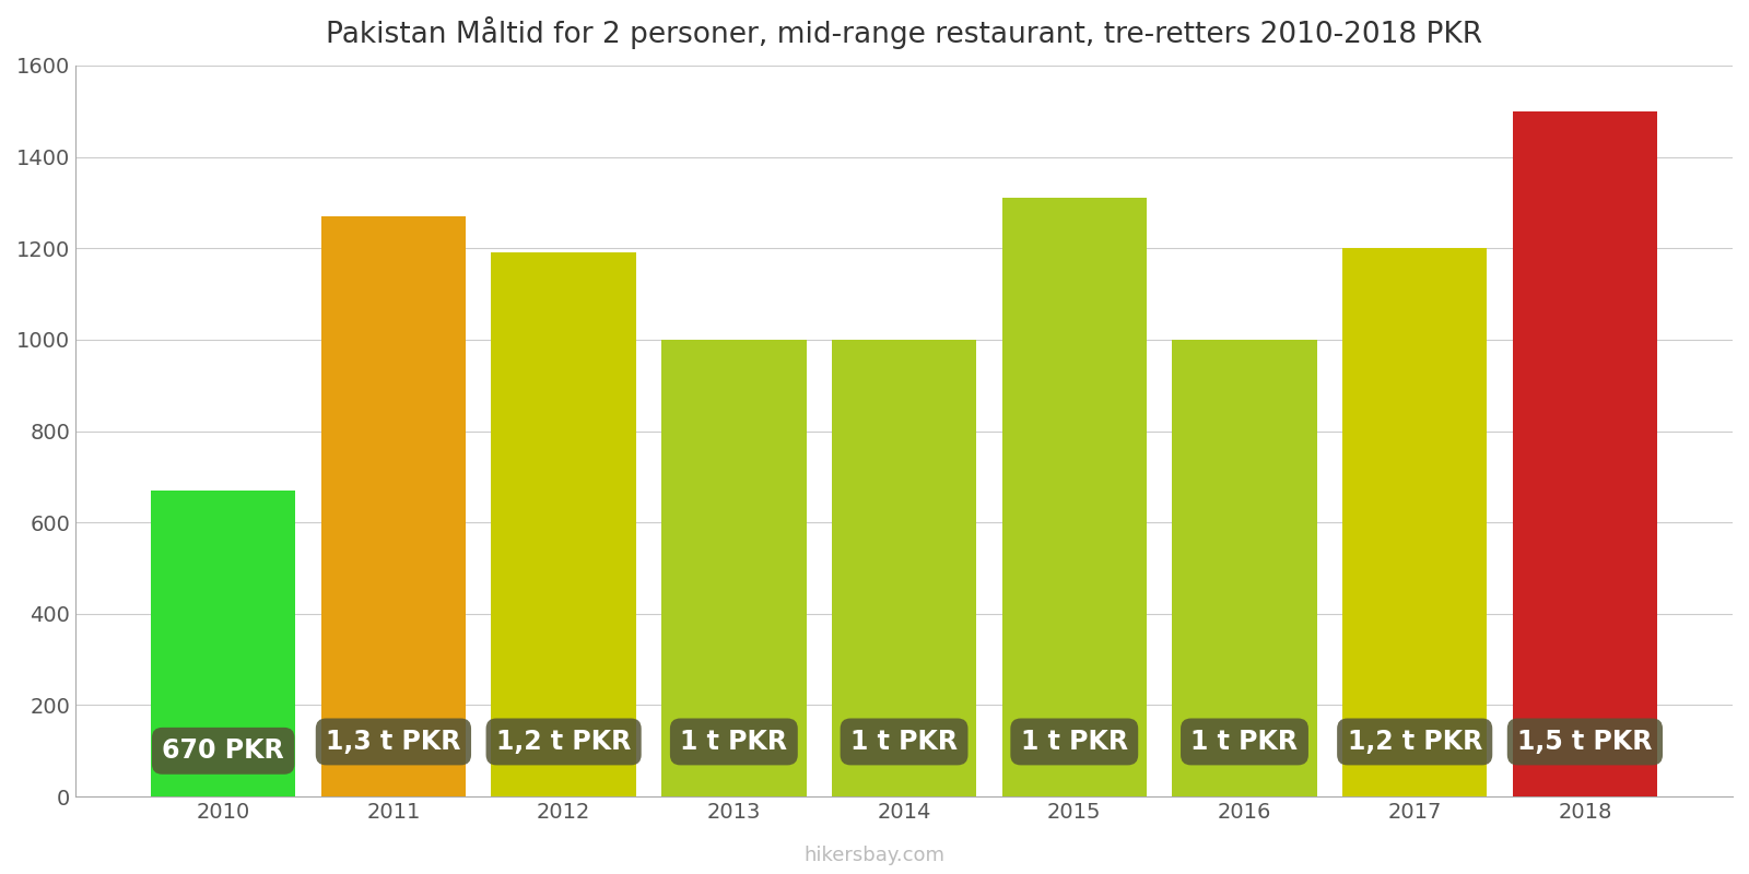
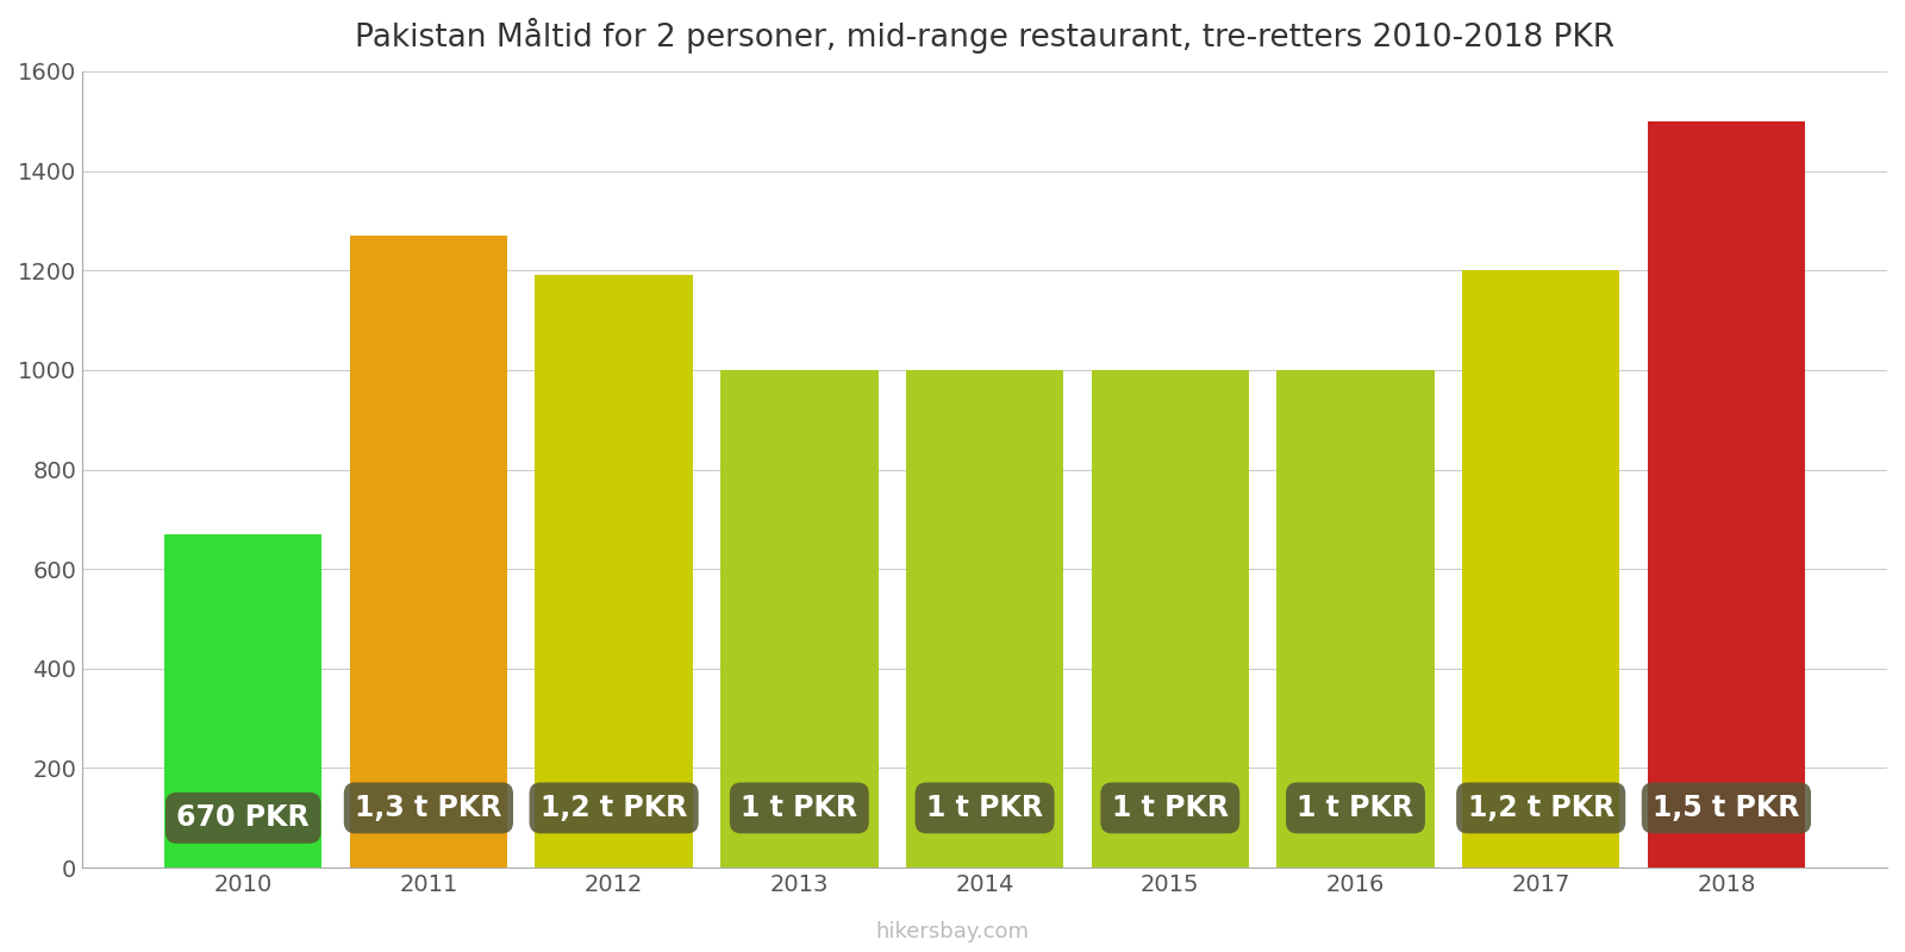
2015: 1310 -> 1000
